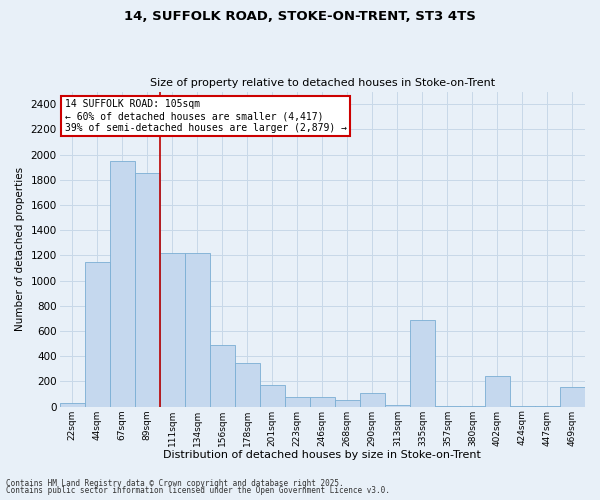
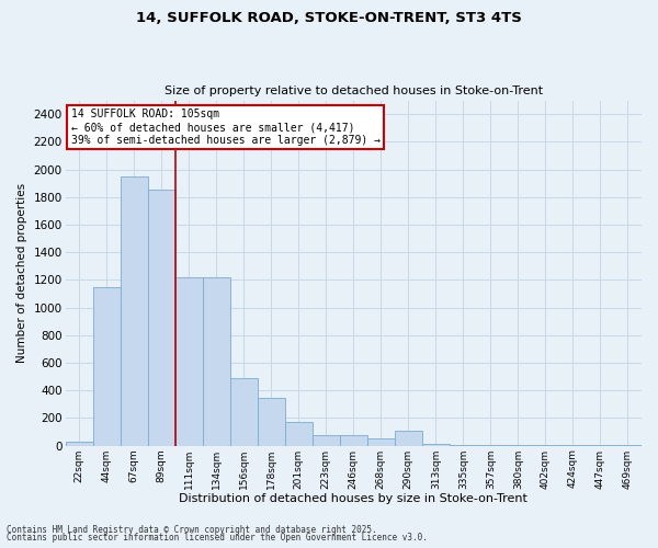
335sqm: 690 -> 0
402sqm: 240 -> 0
469sqm: 160 -> 0
